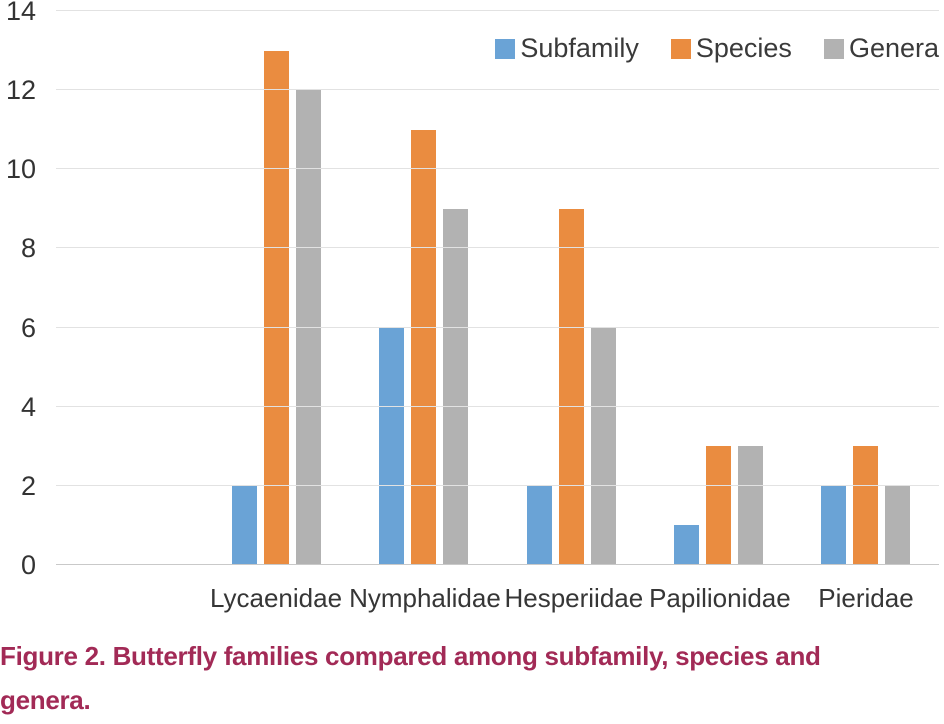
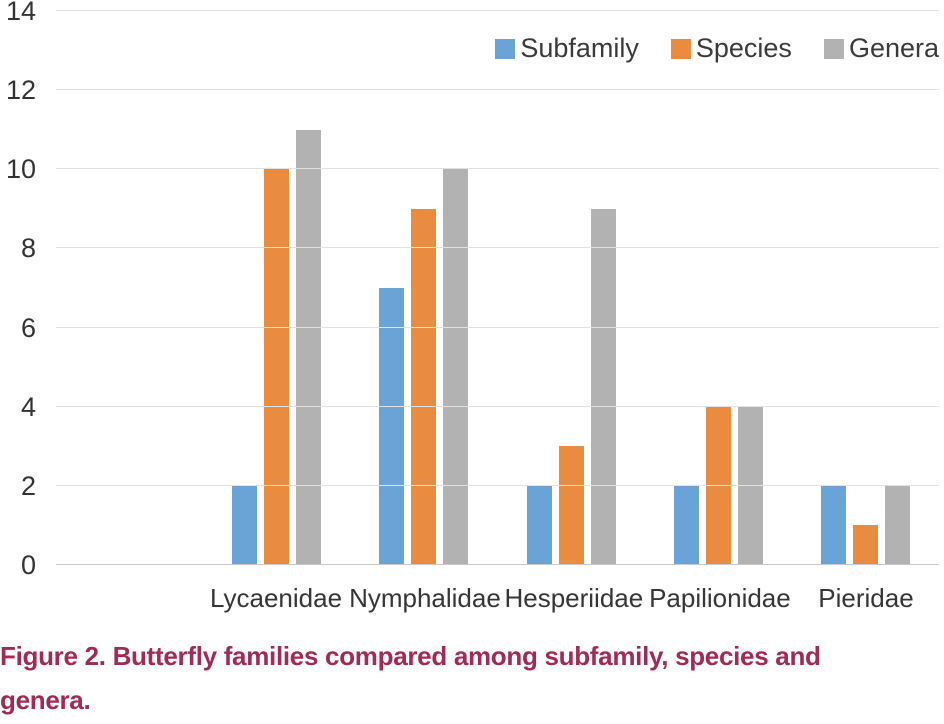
Species/Lycaenidae: 13 -> 10
Genera/Lycaenidae: 12 -> 11
Subfamily/Nymphalidae: 6 -> 7
Species/Nymphalidae: 11 -> 9
Genera/Nymphalidae: 9 -> 10
Species/Hesperiidae: 9 -> 3
Genera/Hesperiidae: 6 -> 9
Subfamily/Papilionidae: 1 -> 2
Species/Papilionidae: 3 -> 4
Genera/Papilionidae: 3 -> 4
Species/Pieridae: 3 -> 1
